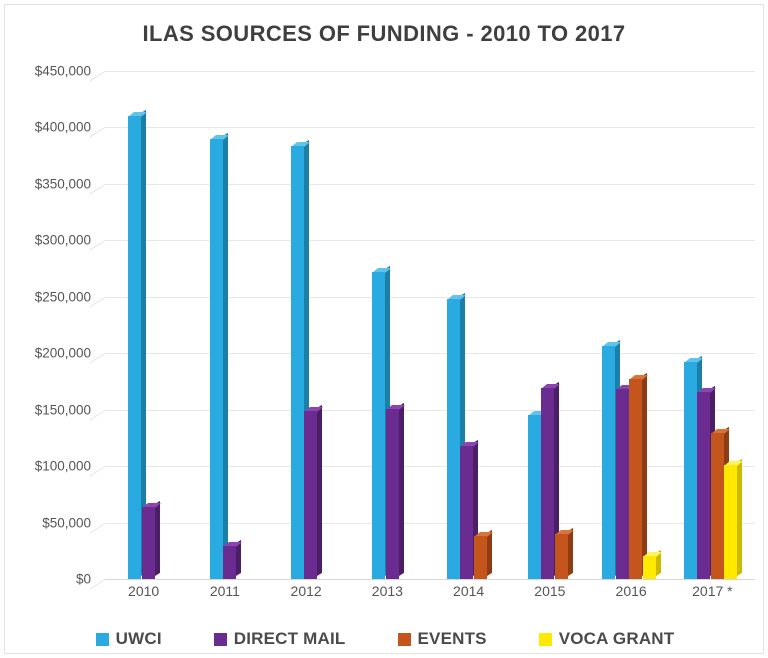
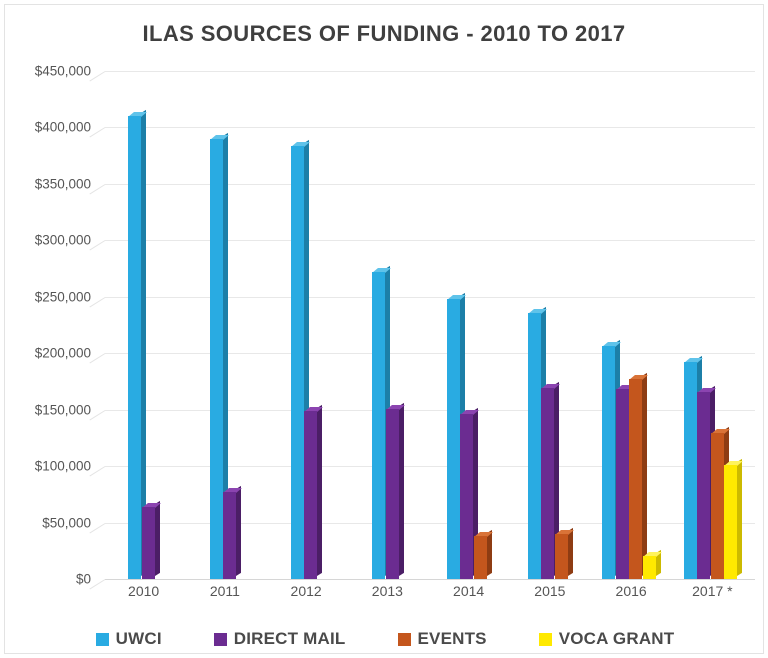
DIRECT MAIL/2011: $29000 -> $77000
DIRECT MAIL/2014: $118000 -> $146000
UWCI/2015: $145000 -> $236000
